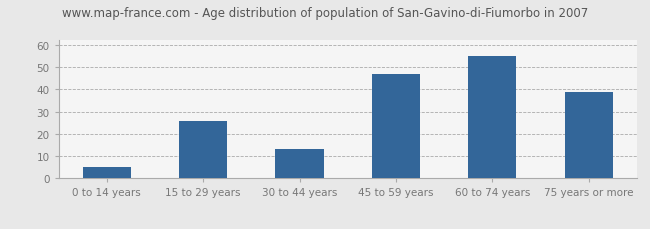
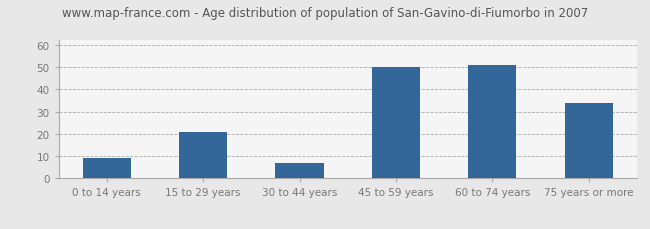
0 to 14 years: 5 -> 9
15 to 29 years: 26 -> 21
30 to 44 years: 13 -> 7
45 to 59 years: 47 -> 50
60 to 74 years: 55 -> 51
75 years or more: 39 -> 34
